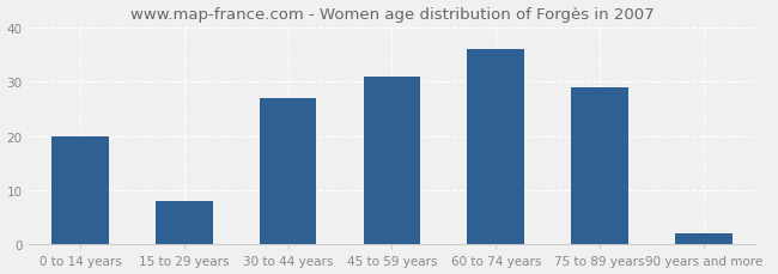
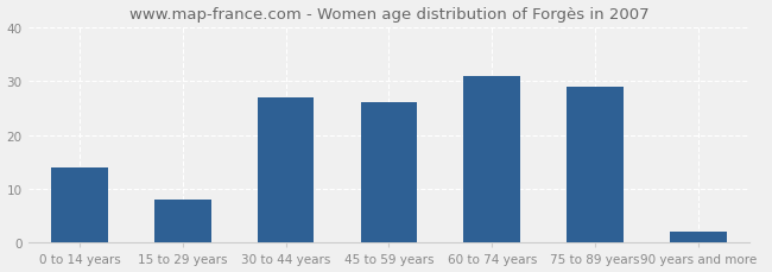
0 to 14 years: 20 -> 14
45 to 59 years: 31 -> 26
60 to 74 years: 36 -> 31
